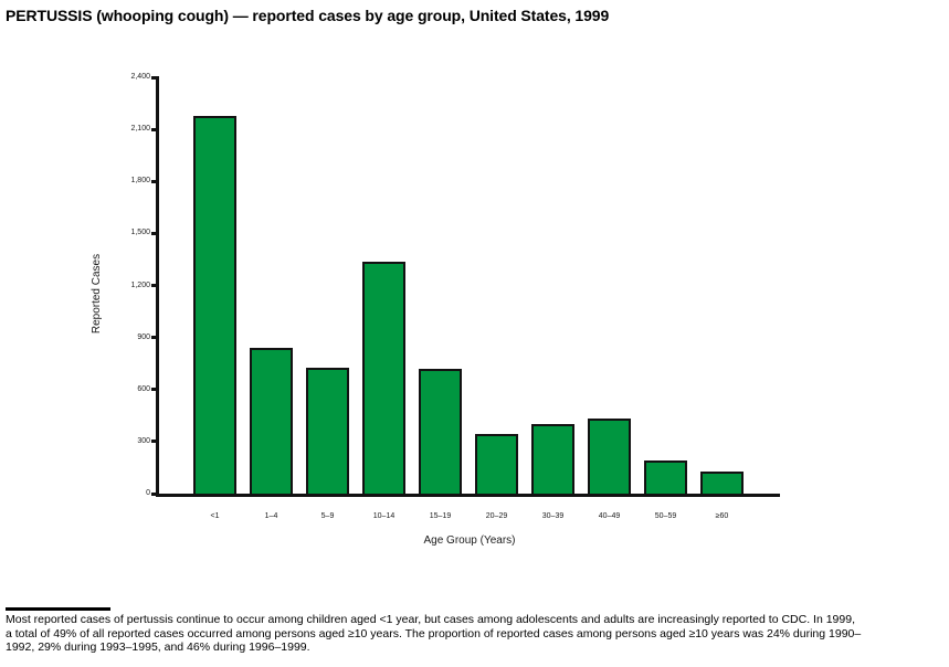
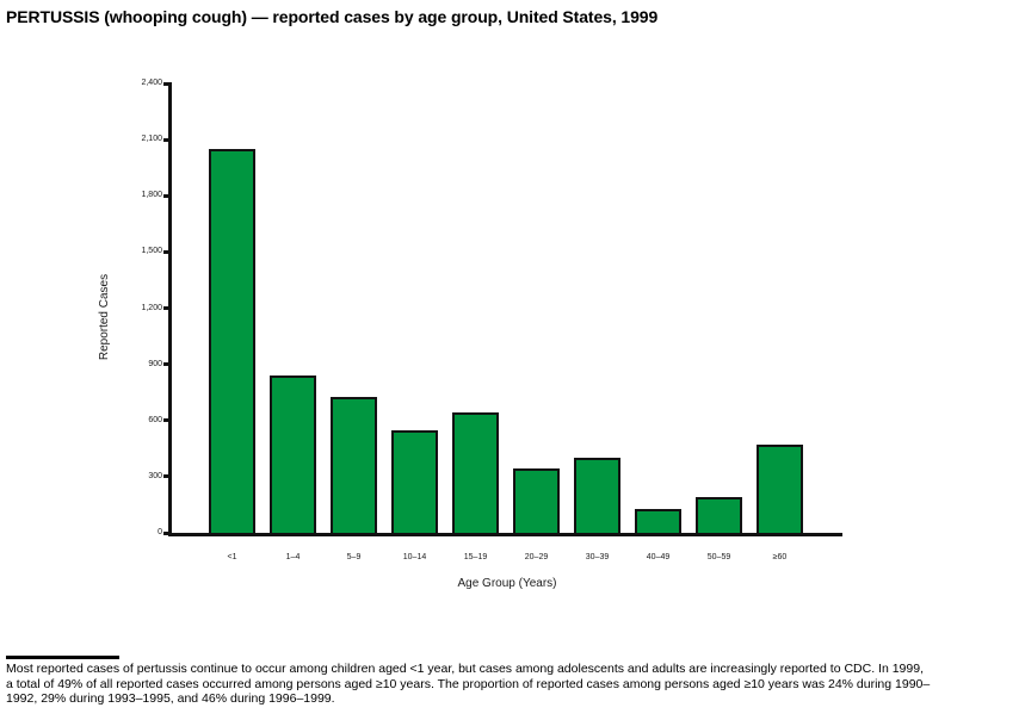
<1: 2180 -> 2050
10–14: 1340 -> 550
15–19: 720 -> 640
40–49: 440 -> 130
≥60: 120 -> 470
